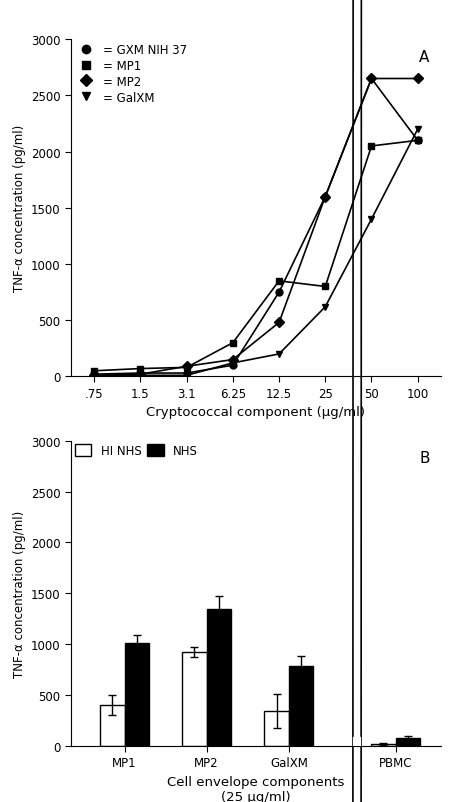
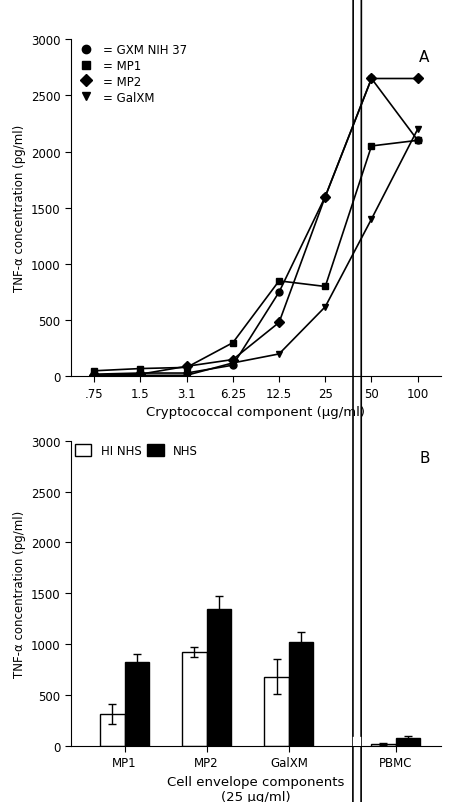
HI NHS/MP1: 400 -> 310
NHS/MP1: 1010 -> 820
HI NHS/GalXM: 340 -> 680
NHS/GalXM: 780 -> 1020
